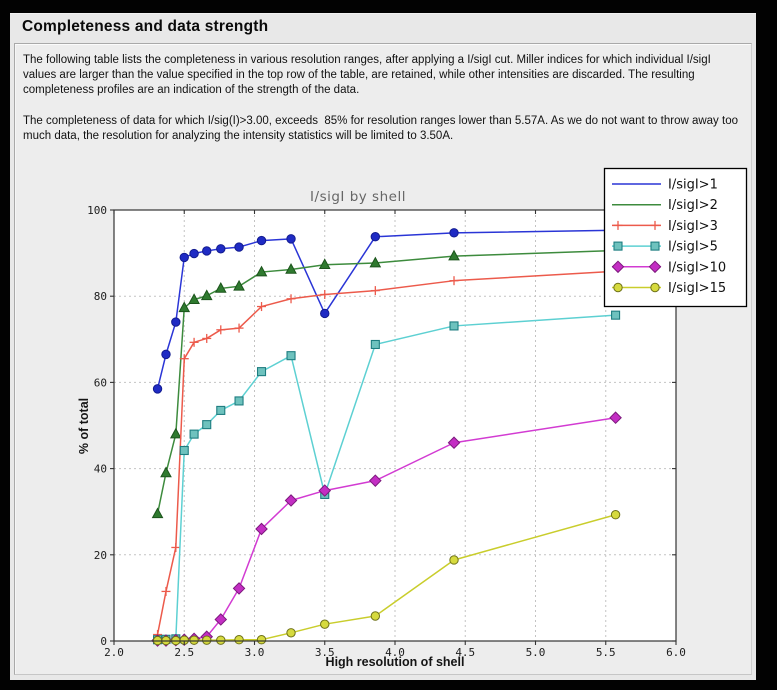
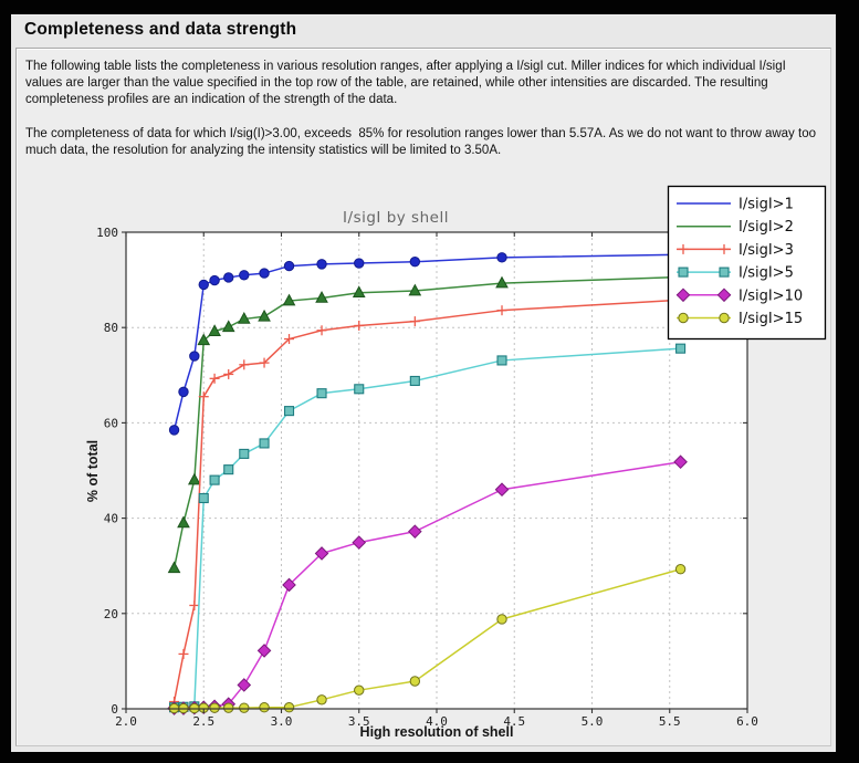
I/sigI>1/3.5: 76 -> 94
I/sigI>5/3.5: 34 -> 67
